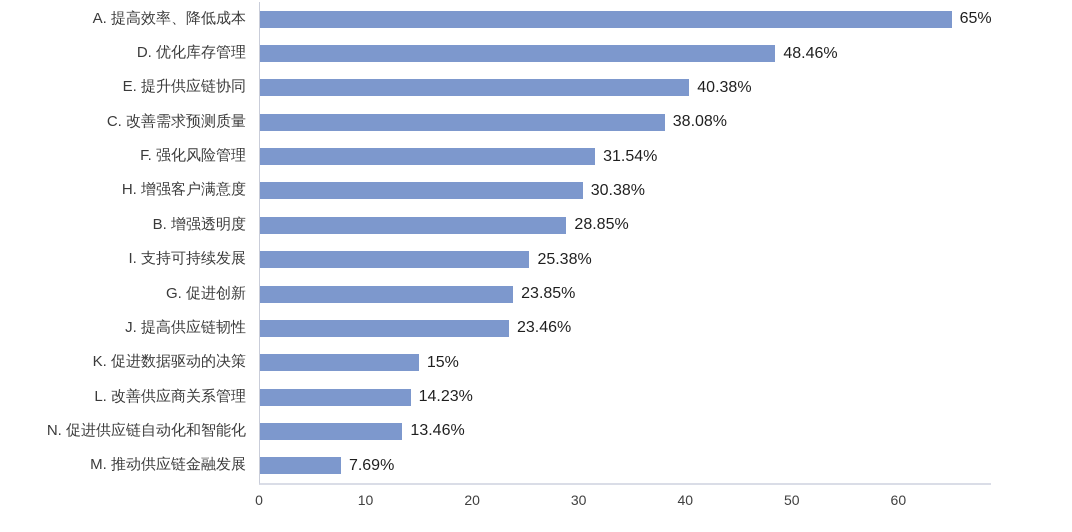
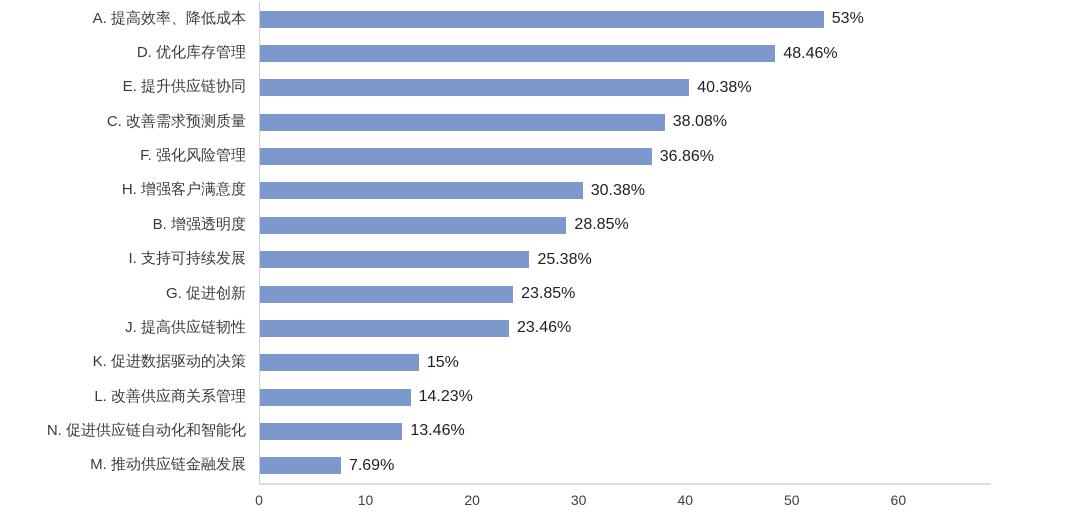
A. 提高效率、降低成本: 65% -> 53%
F. 强化风险管理: 31.54% -> 36.86%
